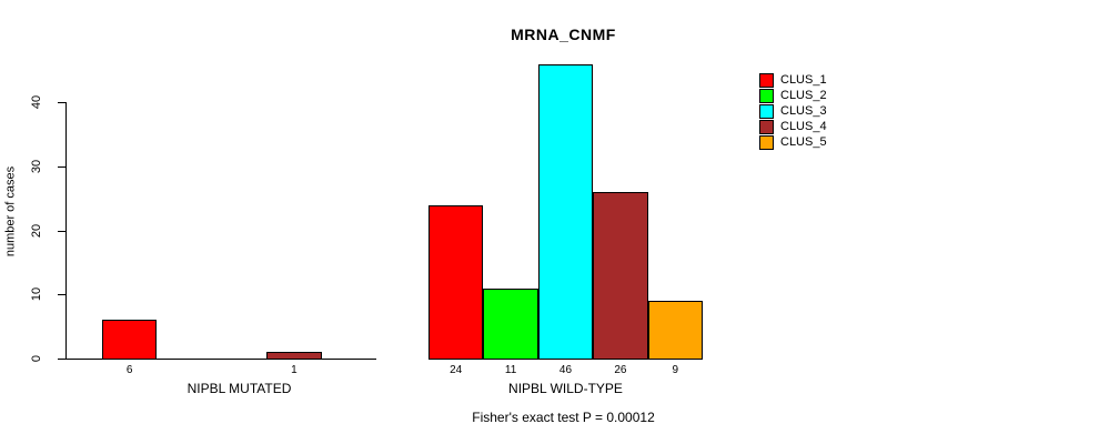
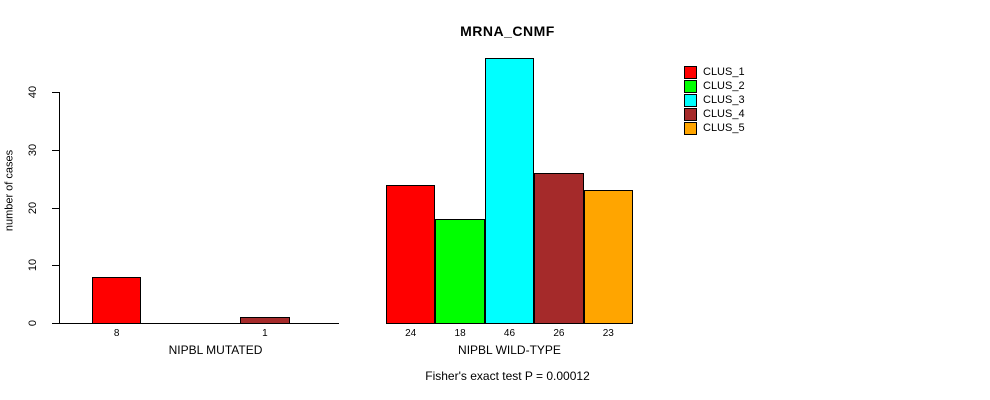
CLUS_1/NIPBL MUTATED: 6 -> 8
CLUS_2/NIPBL WILD-TYPE: 11 -> 18
CLUS_5/NIPBL WILD-TYPE: 9 -> 23
